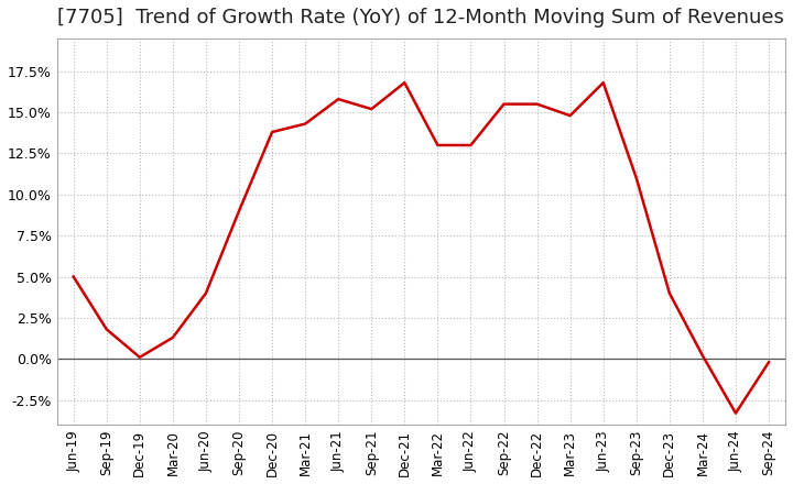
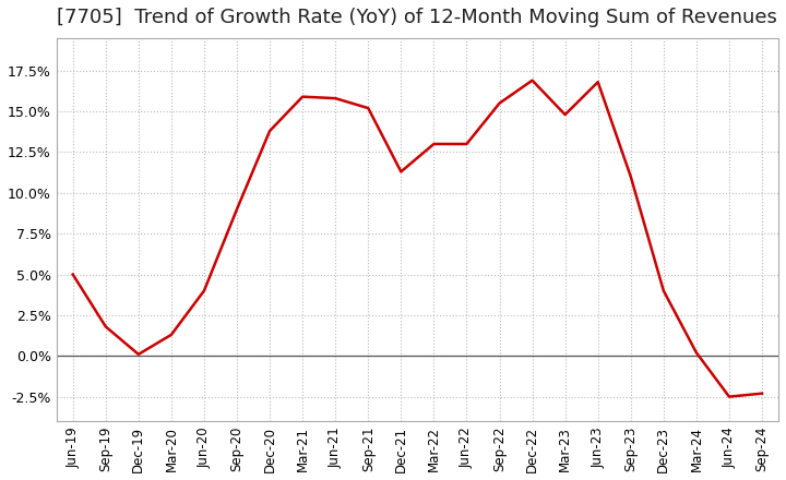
Mar-21: 14.3% -> 15.9%
Dec-21: 16.8% -> 11.3%
Dec-22: 15.5% -> 16.9%
Jun-24: -3.3% -> -2.5%
Sep-24: -0.2% -> -2.3%
